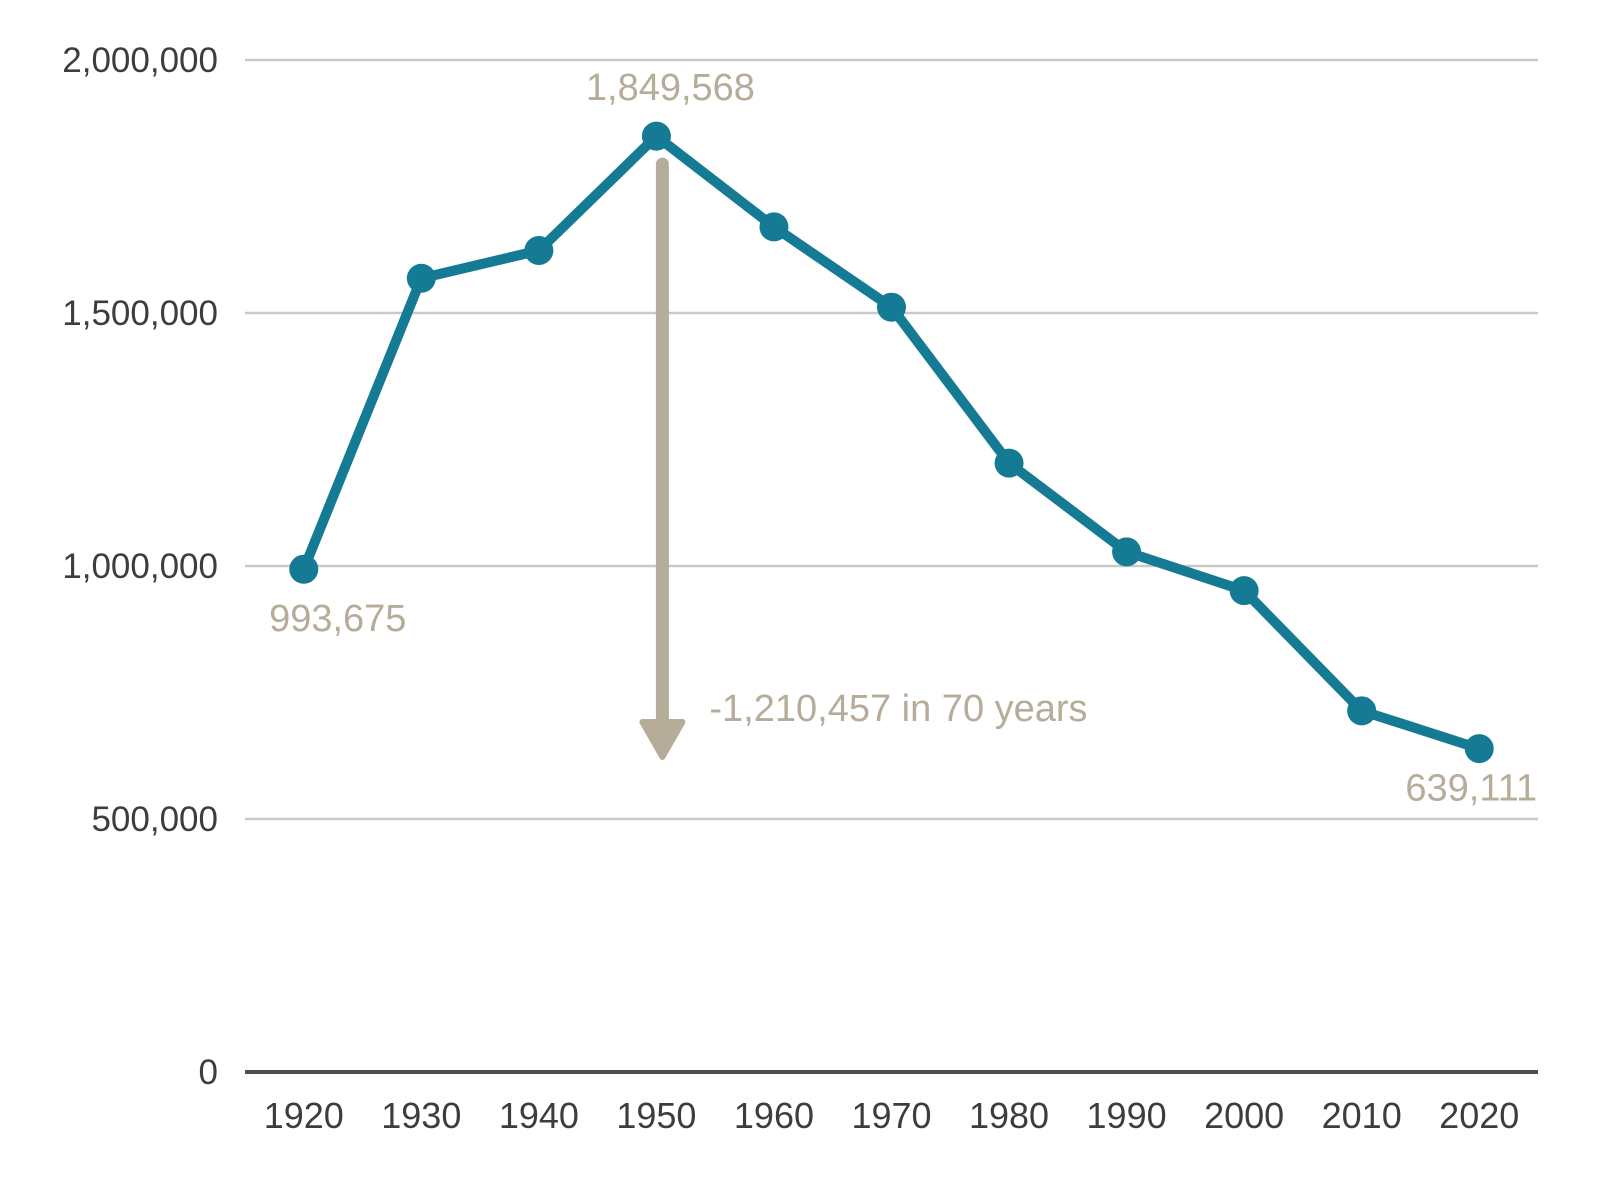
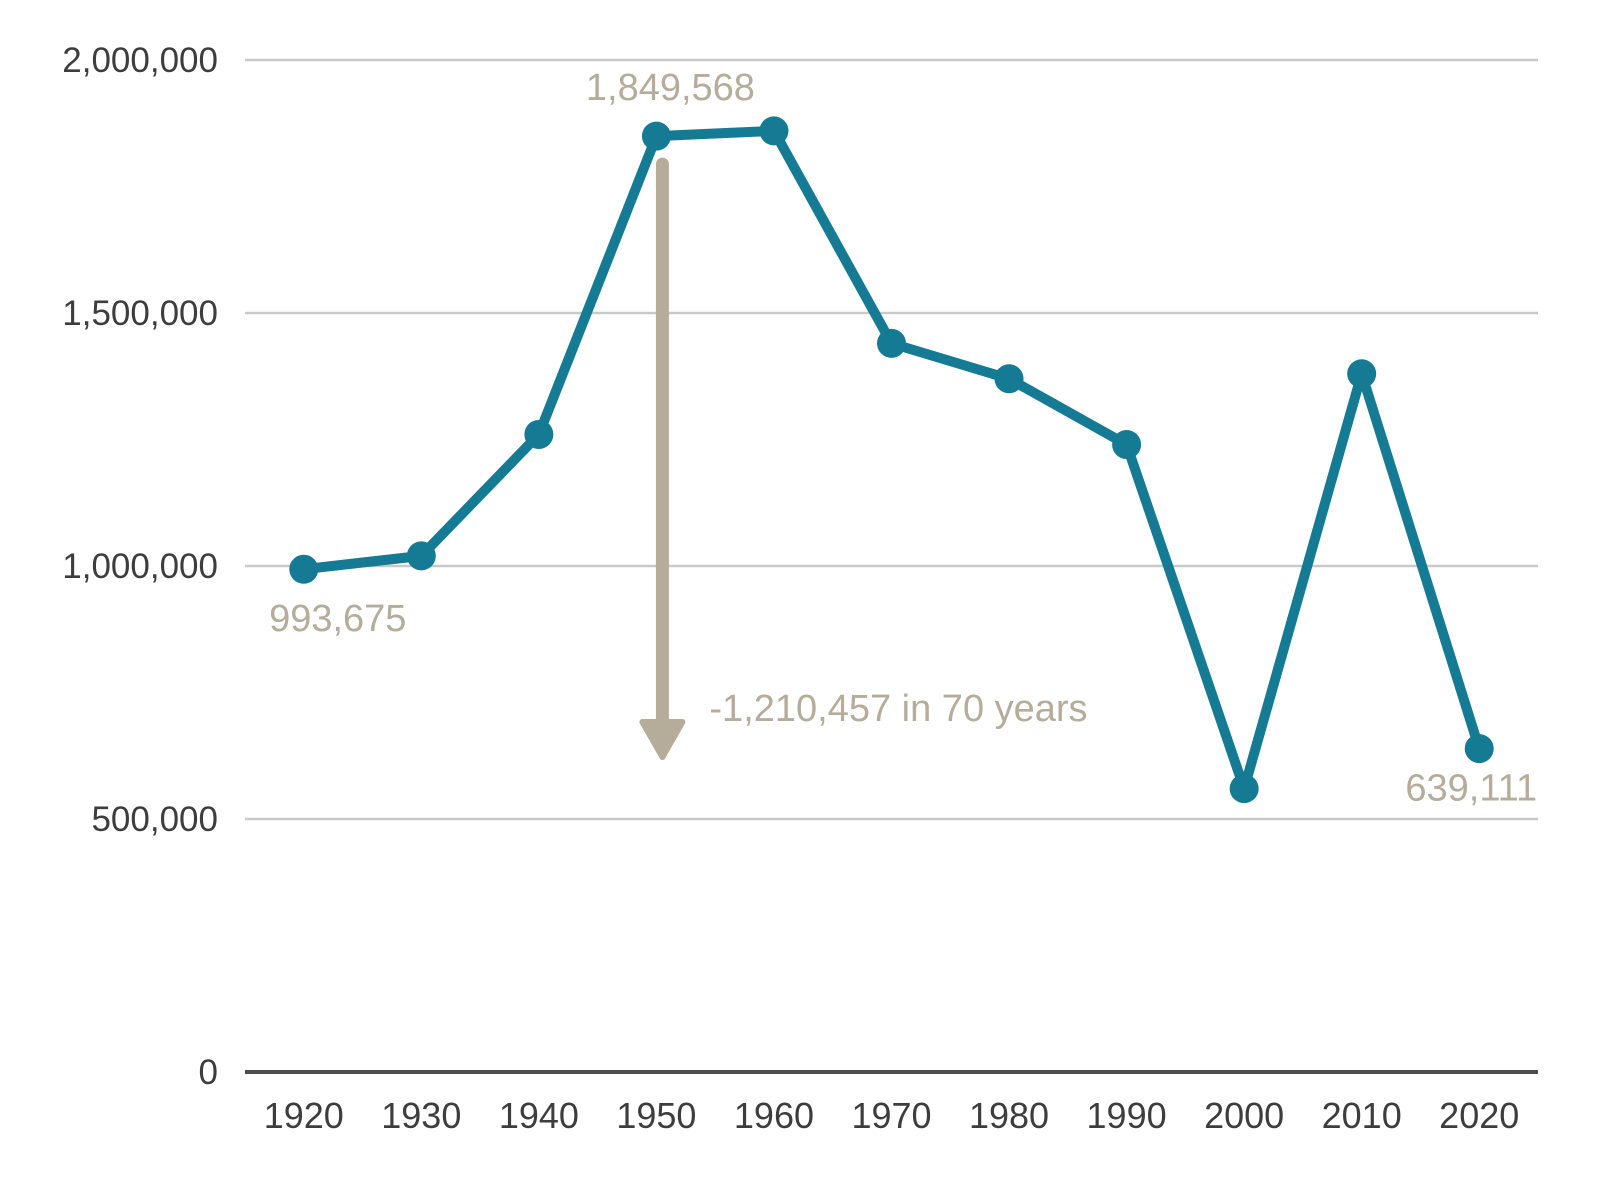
1930: 1570000 -> 1020000
1940: 1620000 -> 1260000
1960: 1670000 -> 1860000
1970: 1510000 -> 1440000
1980: 1200000 -> 1370000
1990: 1030000 -> 1240000
2000: 950000 -> 560000
2010: 710000 -> 1380000
